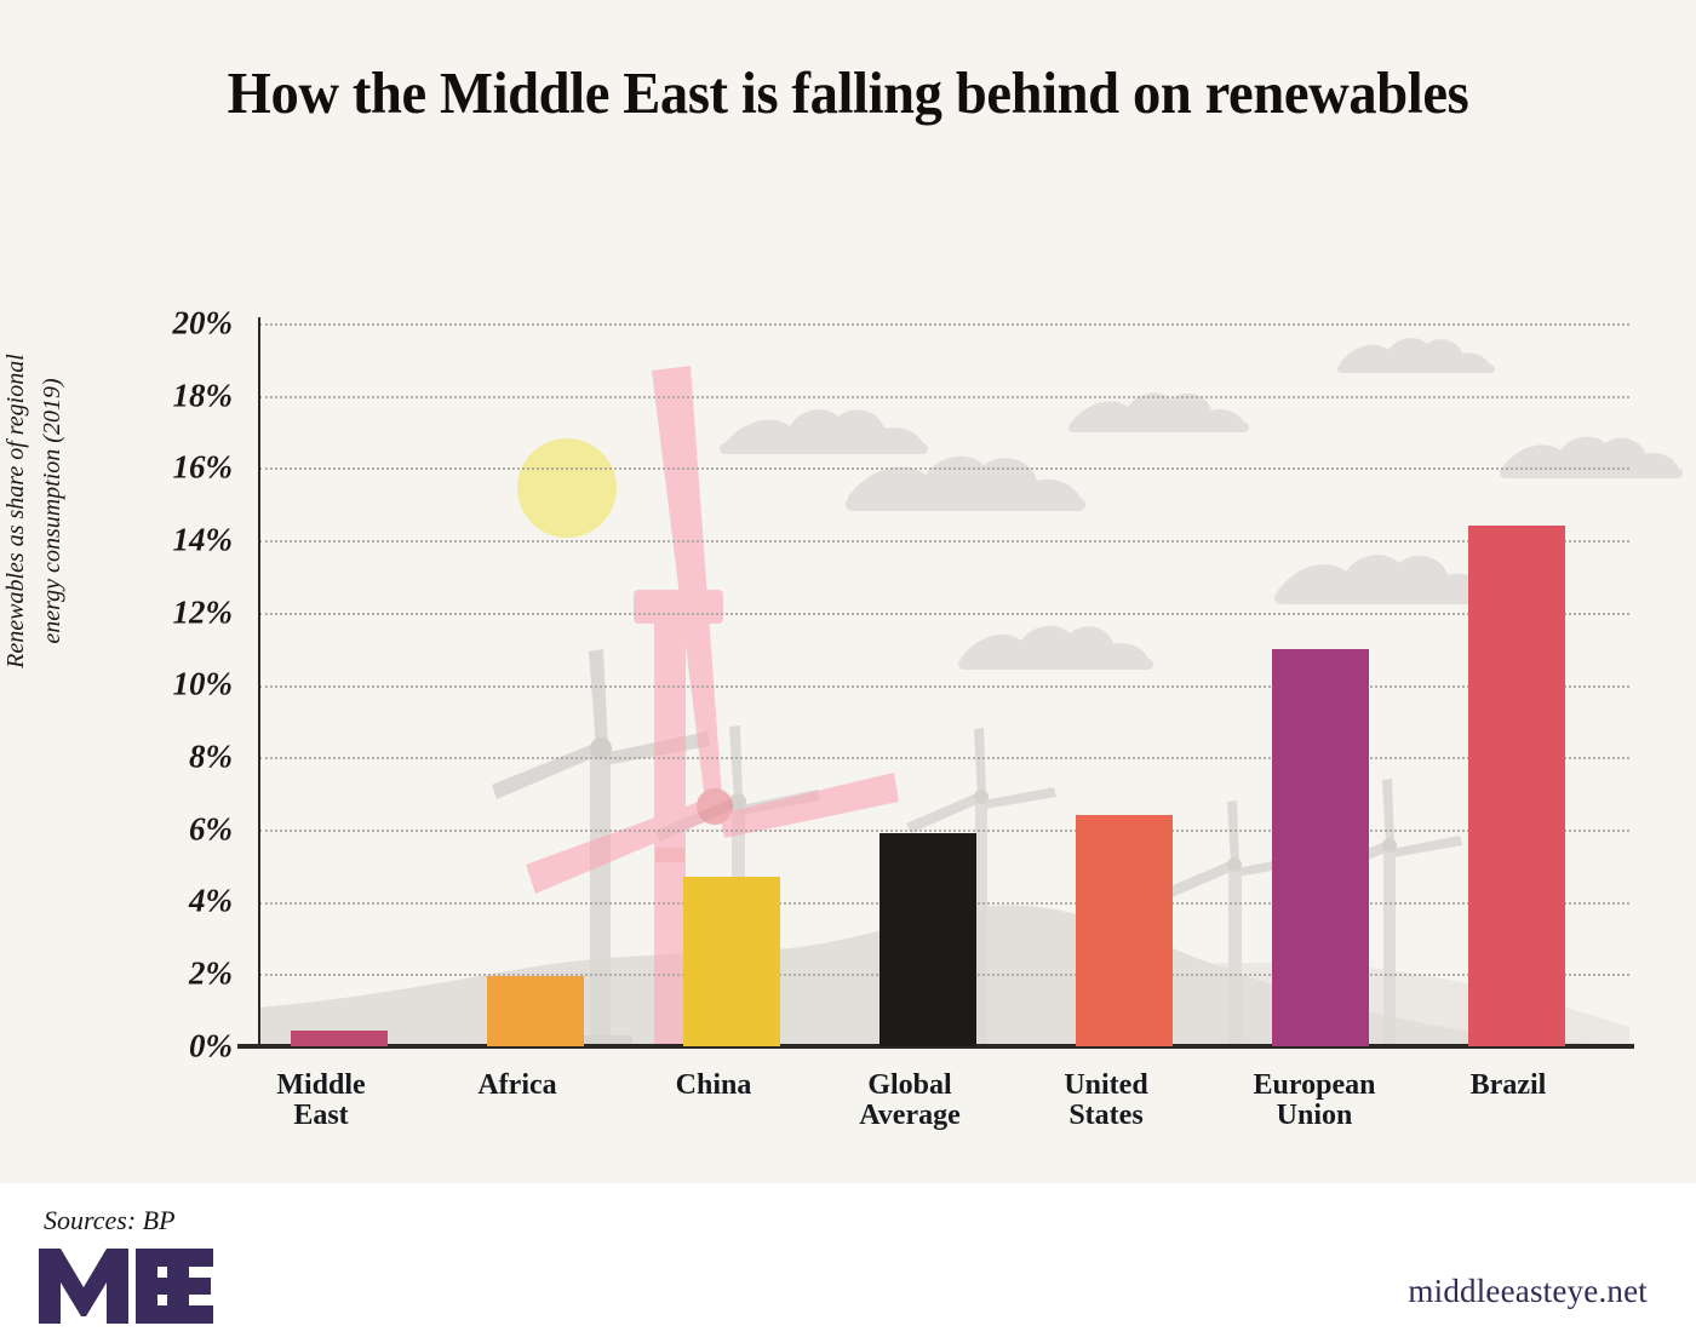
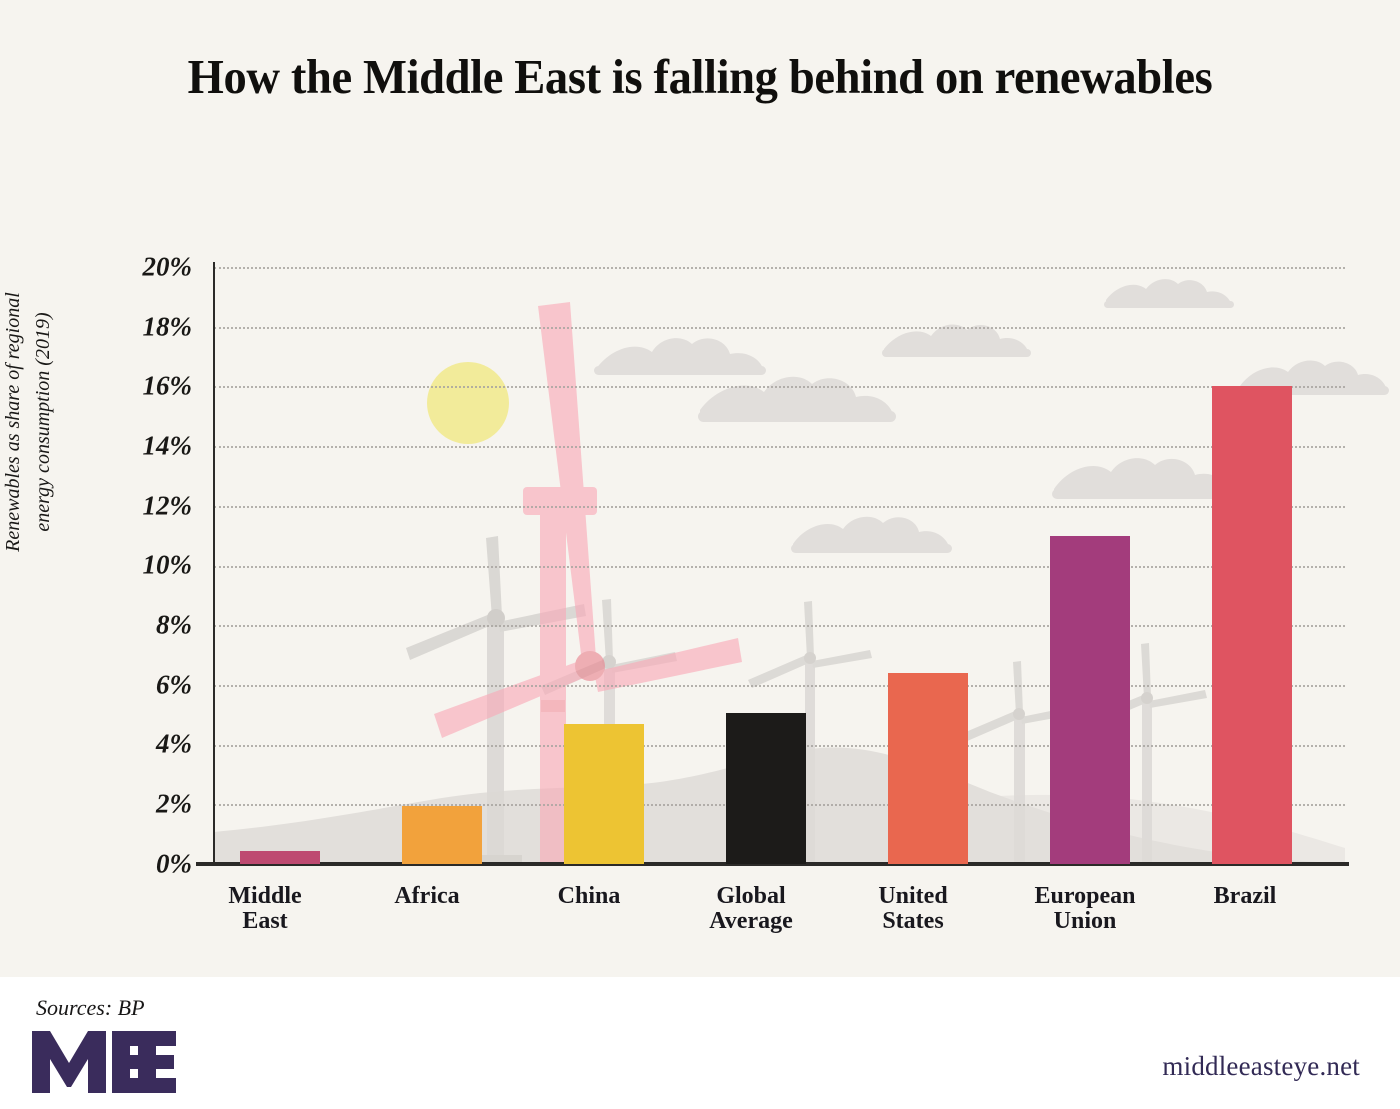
Global Average: 5.9% -> 5.0%
Brazil: 14.4% -> 16.0%
